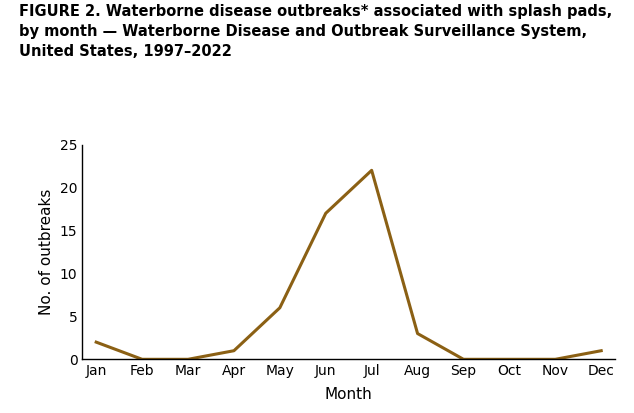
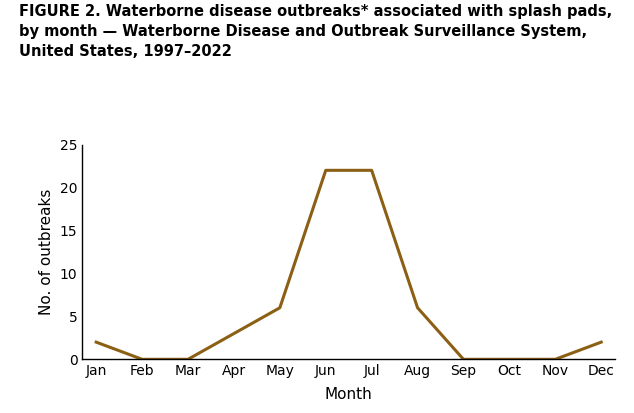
Apr: 1 -> 3
Jun: 17 -> 22
Aug: 3 -> 6
Dec: 1 -> 2
